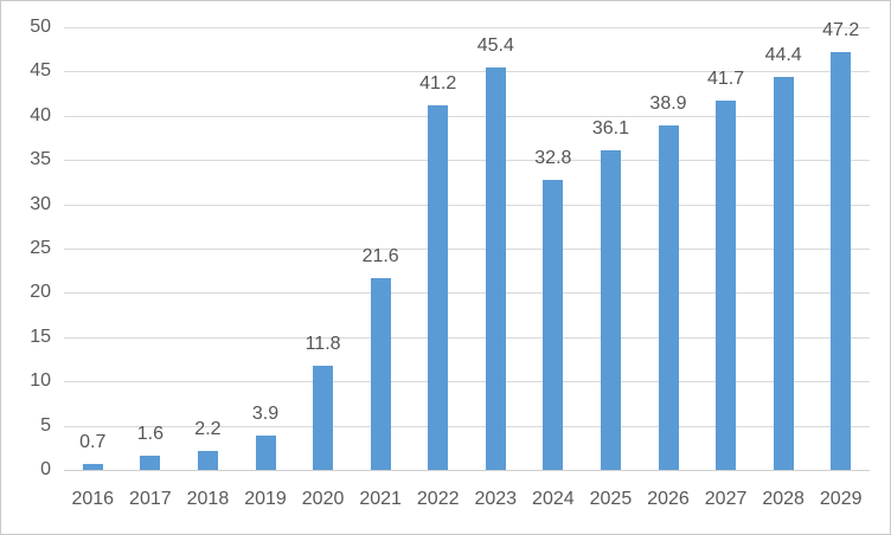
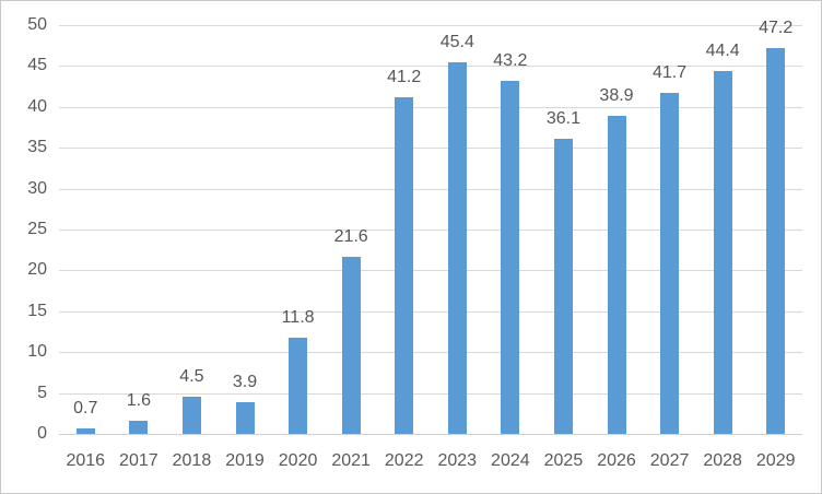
2018: 2.2 -> 4.5
2024: 32.8 -> 43.2
